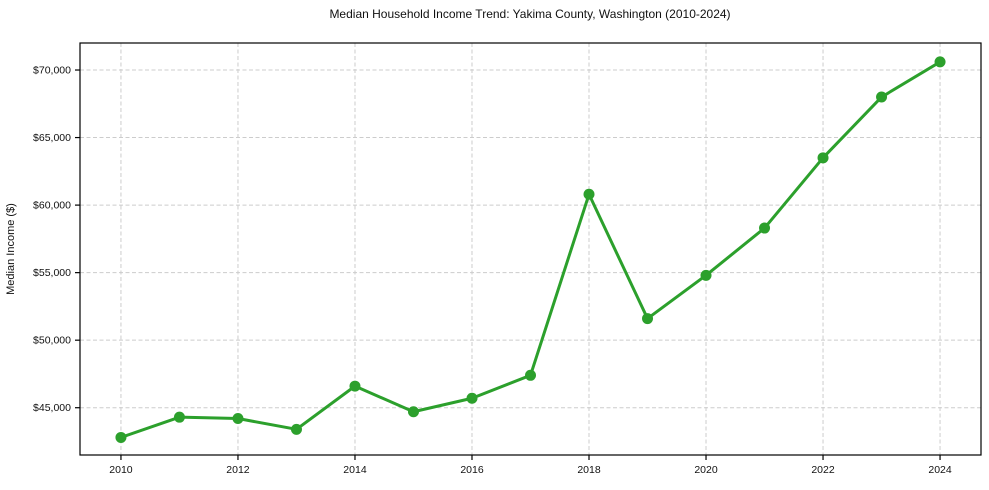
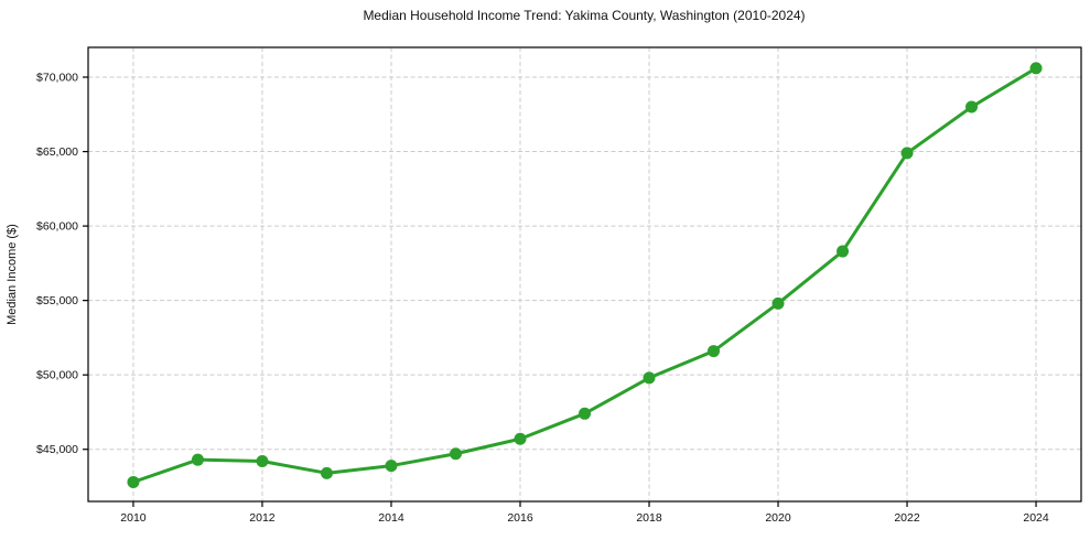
2014: $46600 -> $43900
2018: $60800 -> $49800
2022: $63500 -> $64900
